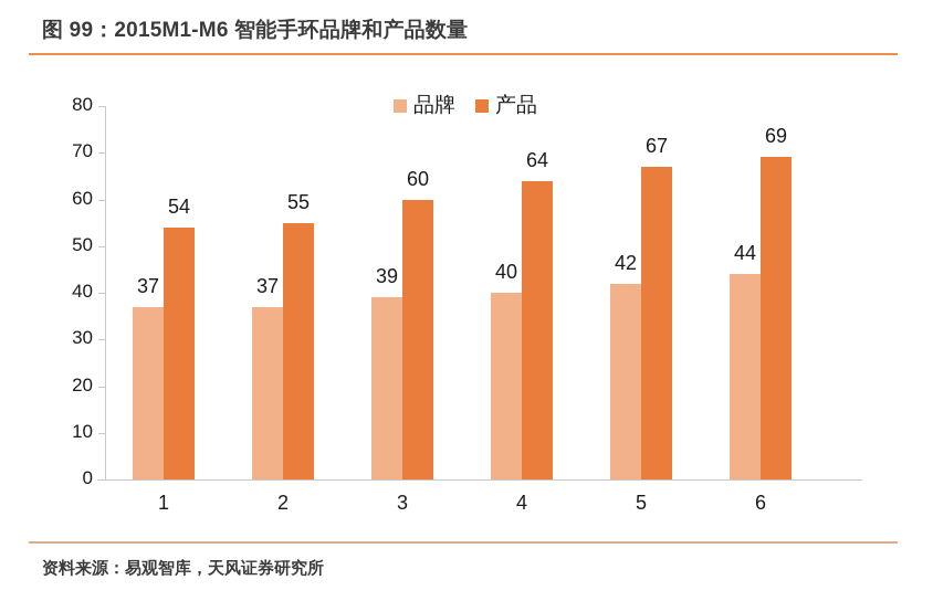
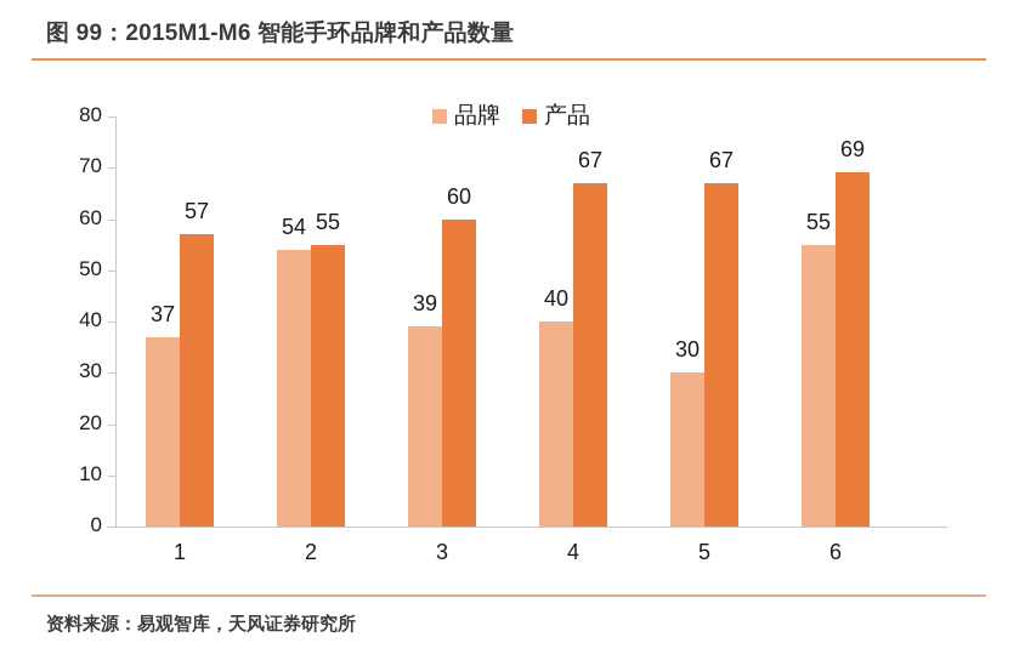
产品/1: 54 -> 57
品牌/2: 37 -> 54
产品/4: 64 -> 67
品牌/5: 42 -> 30
品牌/6: 44 -> 55
